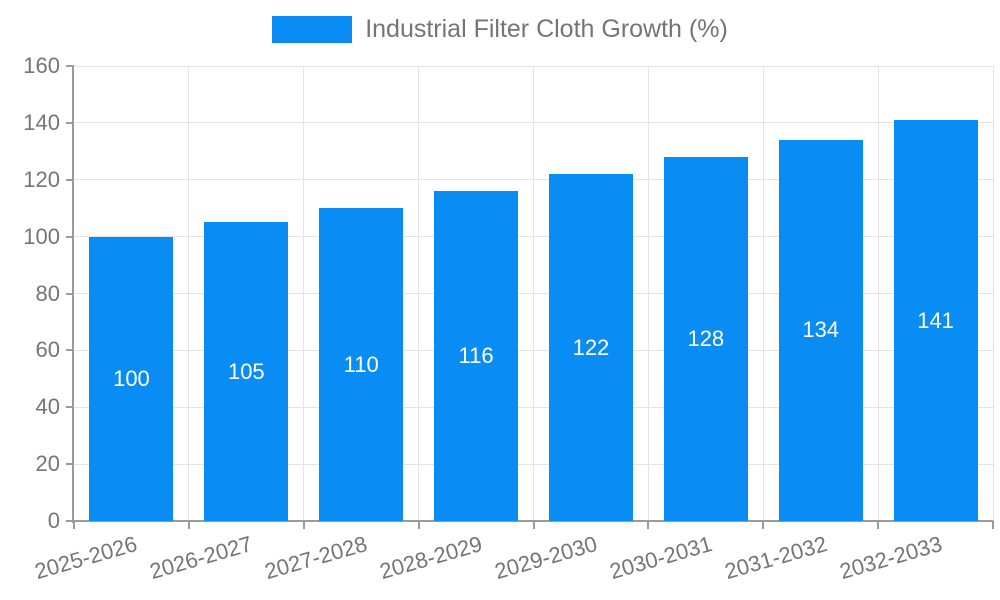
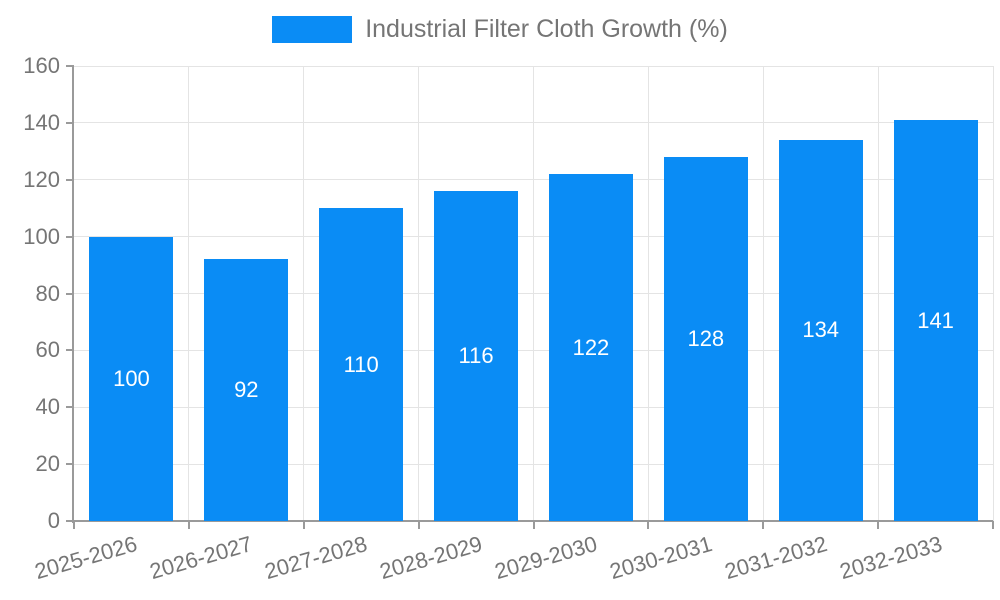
2026-2027: 105 -> 92
